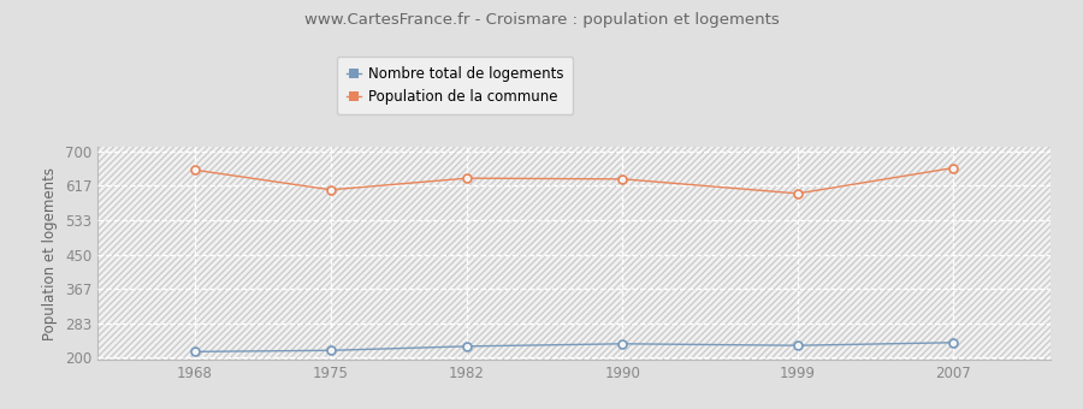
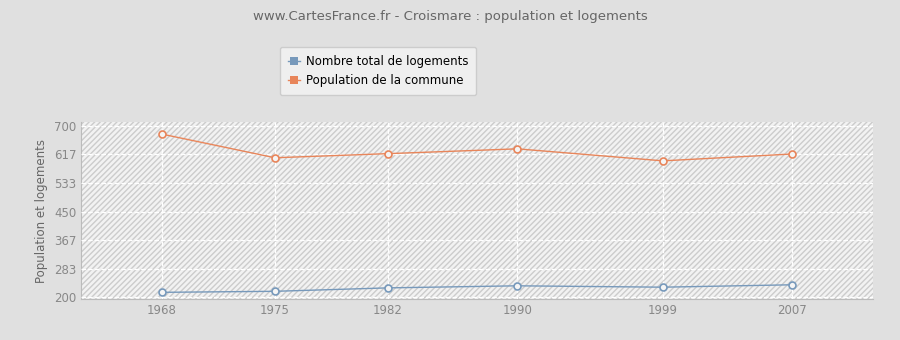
Population de la commune/1968: 655 -> 676
Population de la commune/1982: 635 -> 619
Population de la commune/2007: 660 -> 618
